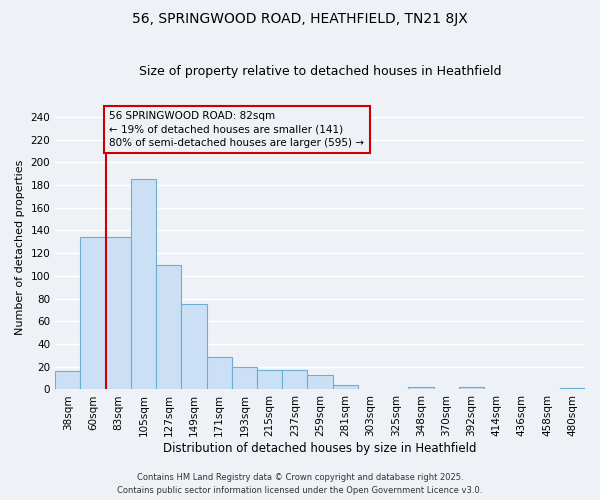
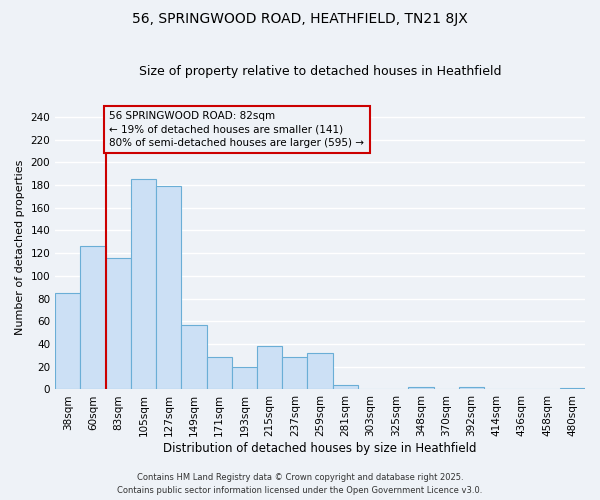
38sqm: 16 -> 85
60sqm: 134 -> 126
83sqm: 134 -> 116
127sqm: 110 -> 179
149sqm: 75 -> 57
215sqm: 17 -> 38
237sqm: 17 -> 29
259sqm: 13 -> 32
